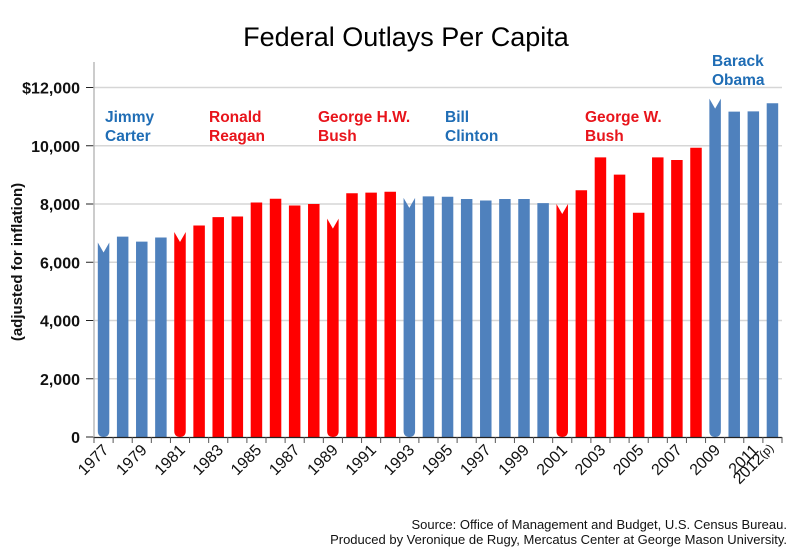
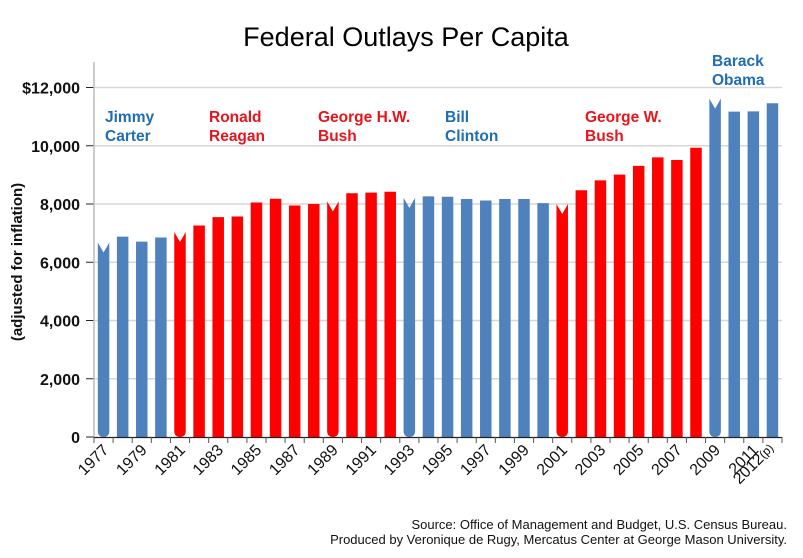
1989: $7500 -> $8100
2003: $9600 -> $8800
2005: $7700 -> $9300
